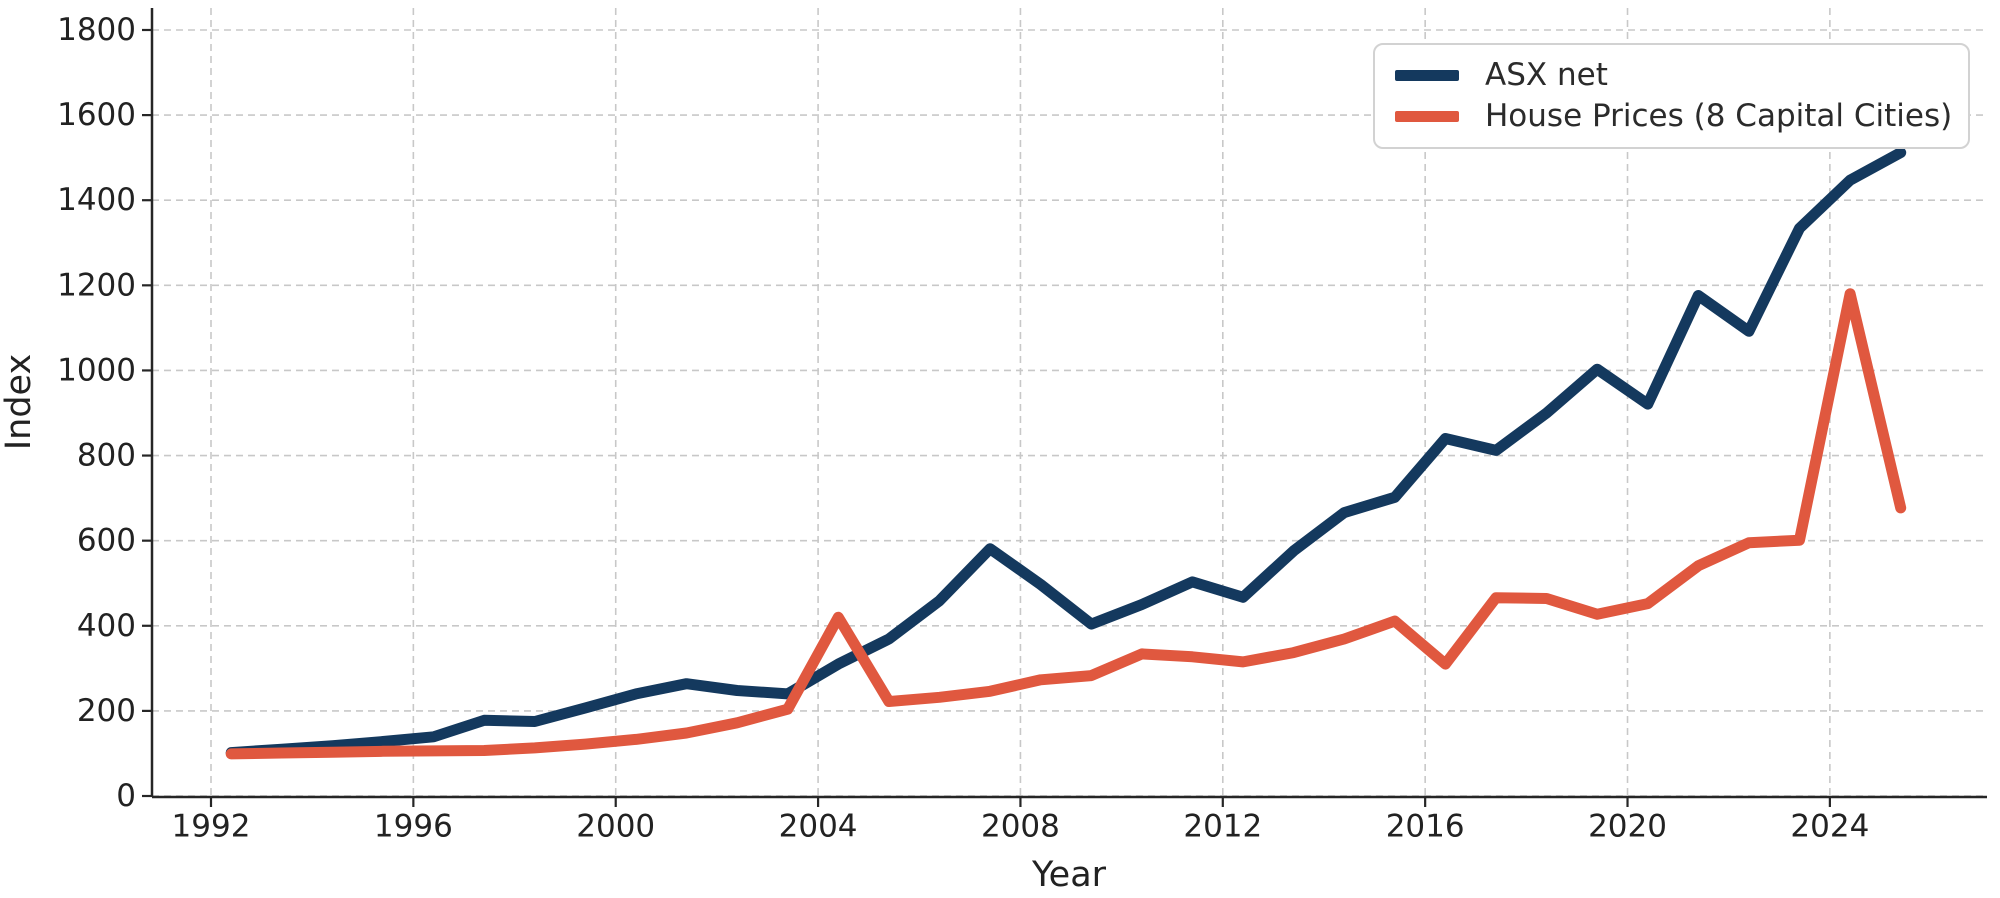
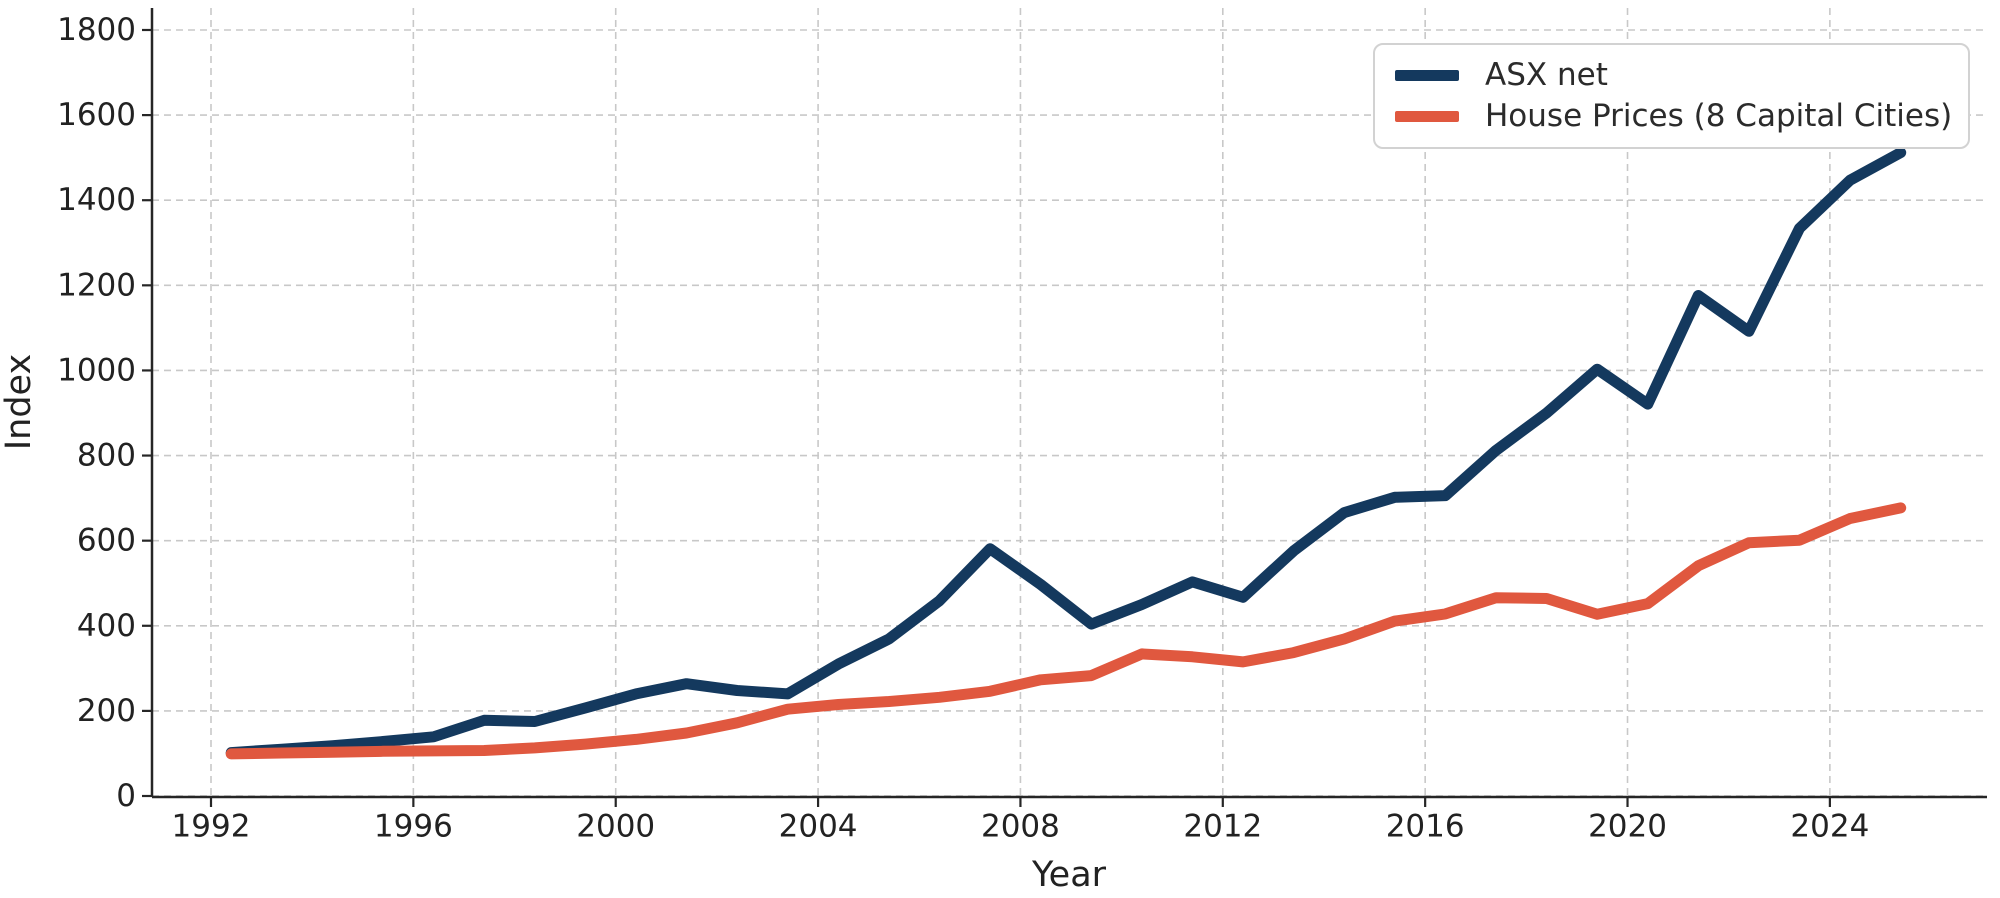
House Prices (8 Capital Cities)/2004: 420 -> 220
ASX net/2016: 840 -> 710
House Prices (8 Capital Cities)/2016: 310 -> 430
House Prices (8 Capital Cities)/2024: 1180 -> 650
